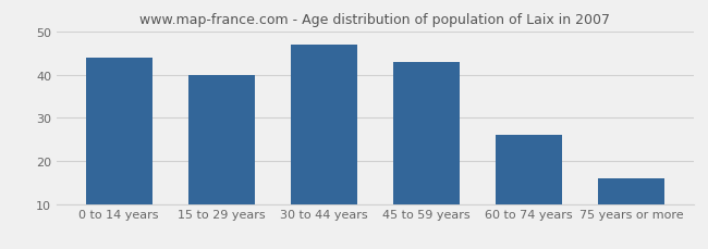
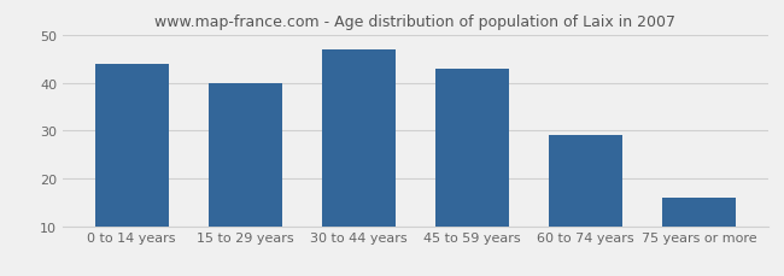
60 to 74 years: 26 -> 29
